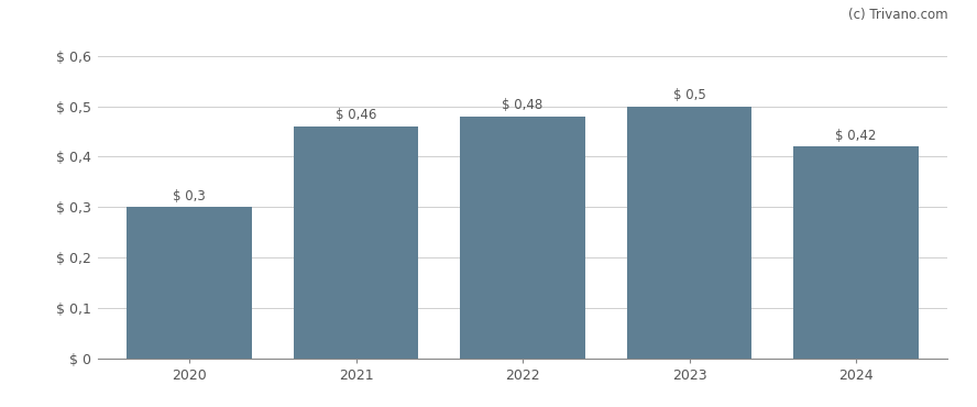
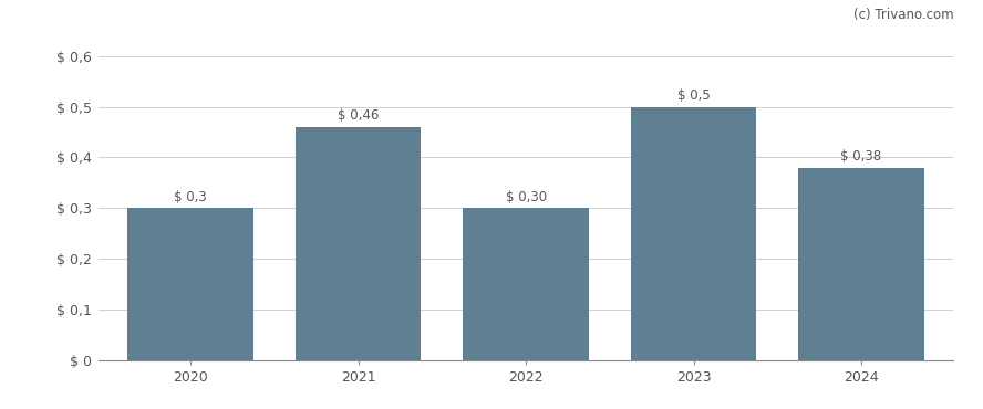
2022: 0,48 -> 0,30
2024: 0,42 -> 0,38
